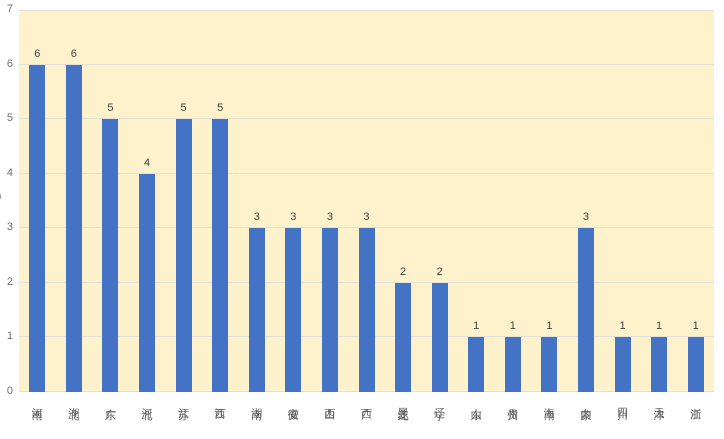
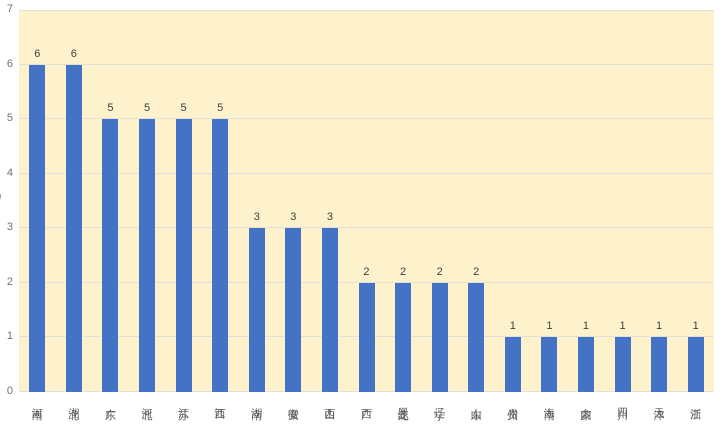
河北: 4 -> 5
广西: 3 -> 2
山东: 1 -> 2
内蒙: 3 -> 1
